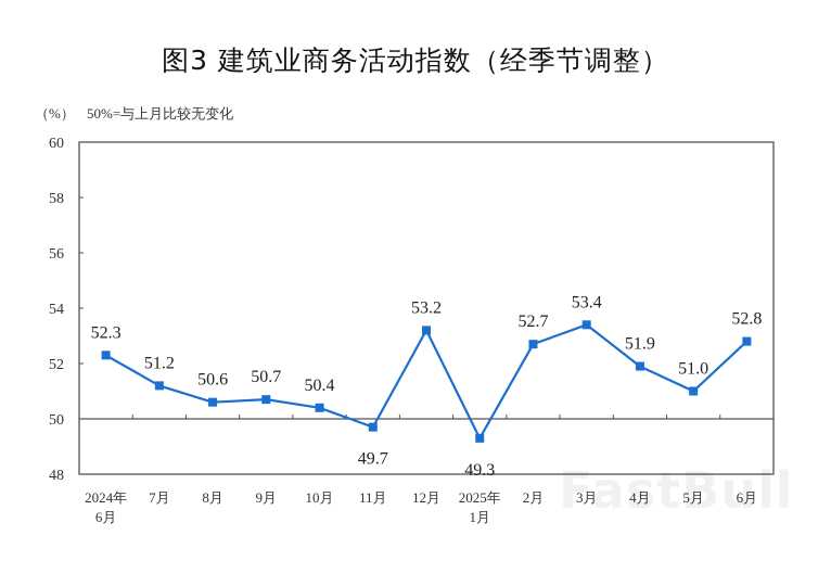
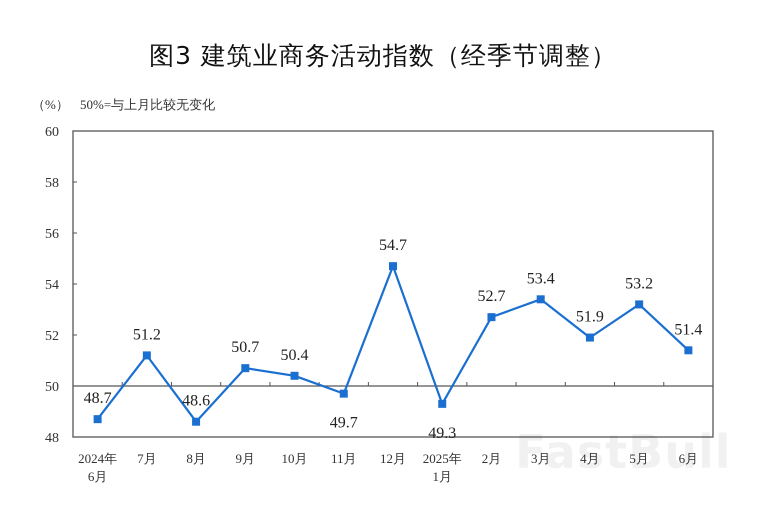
2024年 6月: 52.3 -> 48.7
8月: 50.6 -> 48.6
12月: 53.2 -> 54.7
5月: 51.0 -> 53.2
6月: 52.8 -> 51.4
